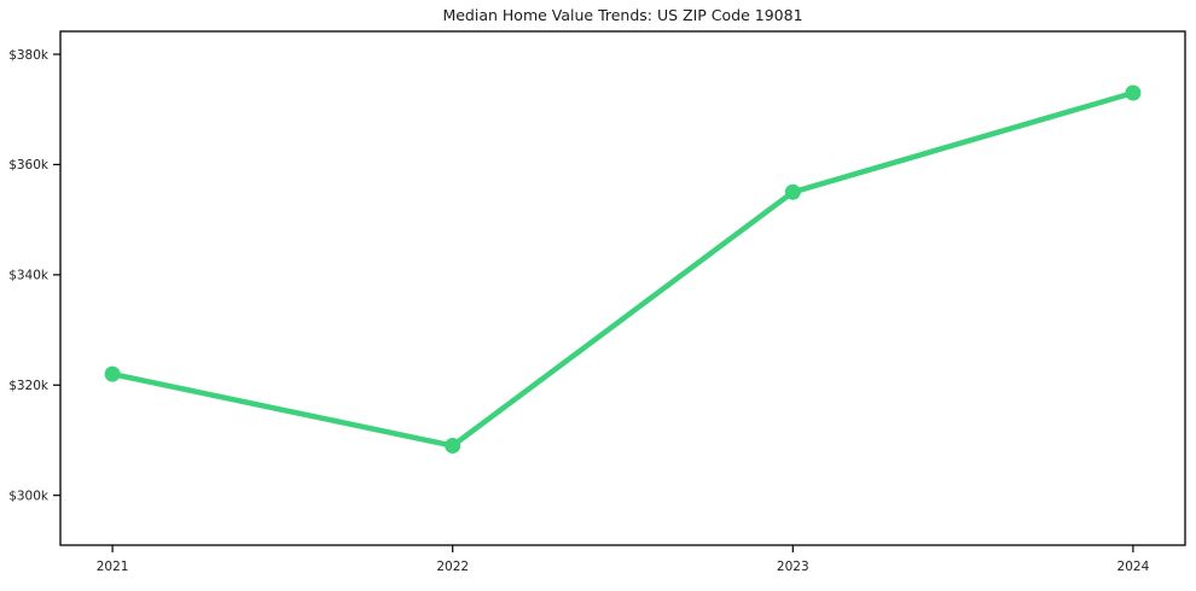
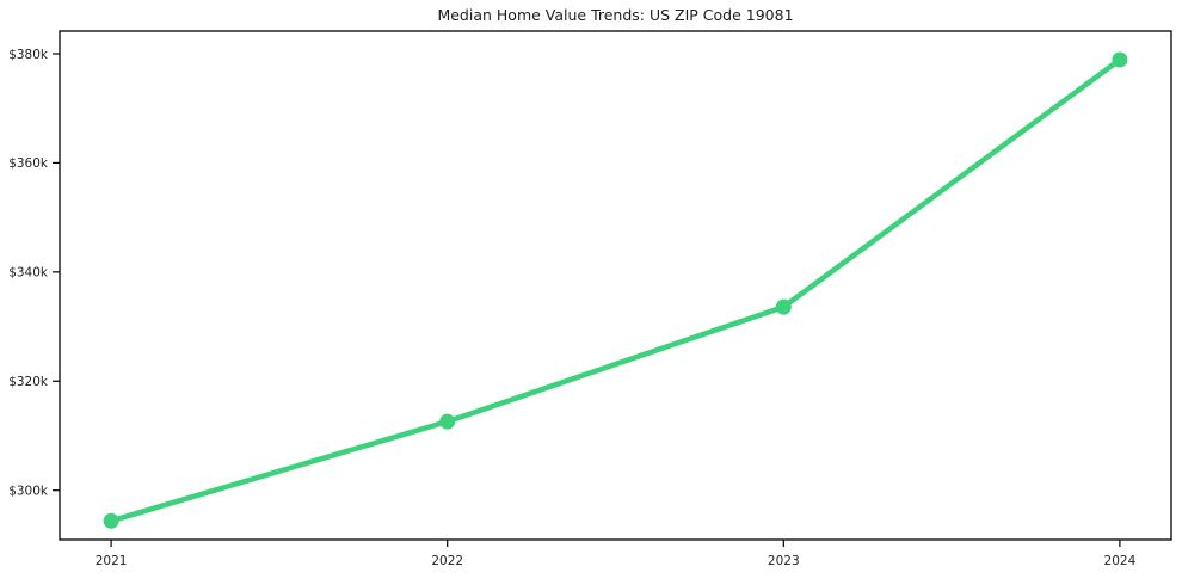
2021: $322k -> $294k
2022: $309k -> $313k
2023: $355k -> $334k
2024: $373k -> $379k
